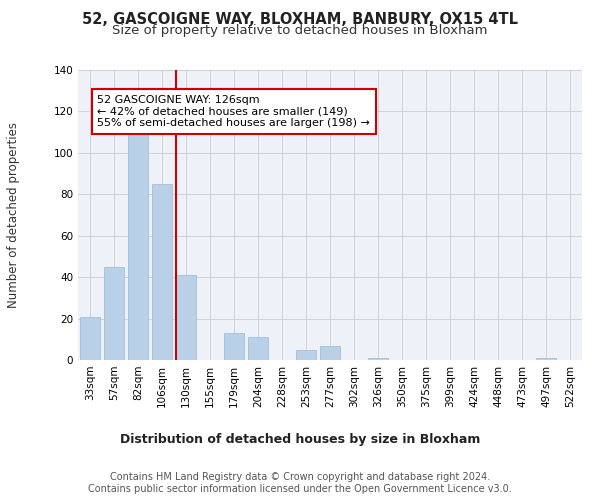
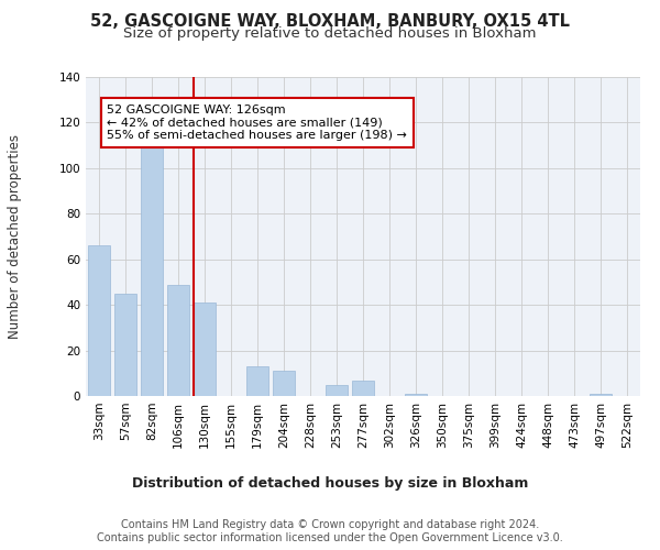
33sqm: 21 -> 66
106sqm: 85 -> 49
